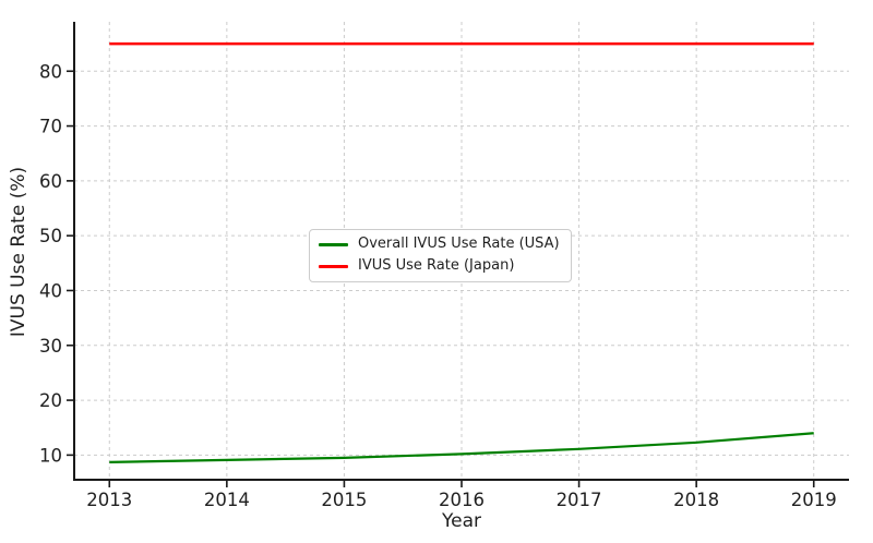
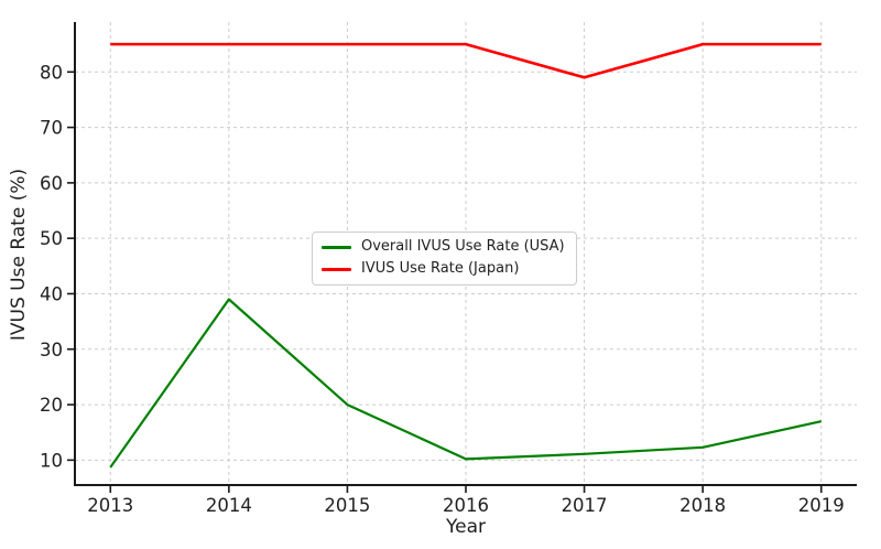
Overall IVUS Use Rate (USA)/2014: 9 -> 39
Overall IVUS Use Rate (USA)/2015: 10 -> 20
IVUS Use Rate (Japan)/2017: 85 -> 79
Overall IVUS Use Rate (USA)/2019: 14 -> 17
